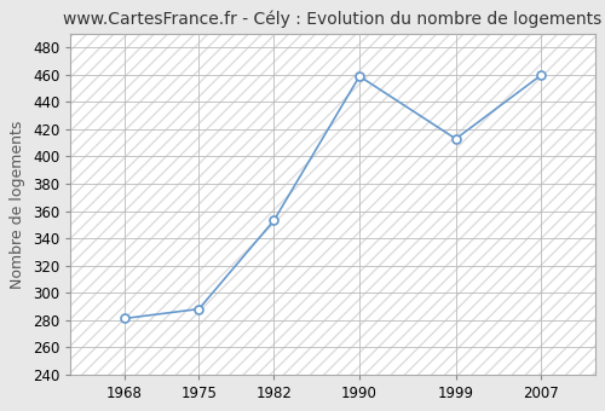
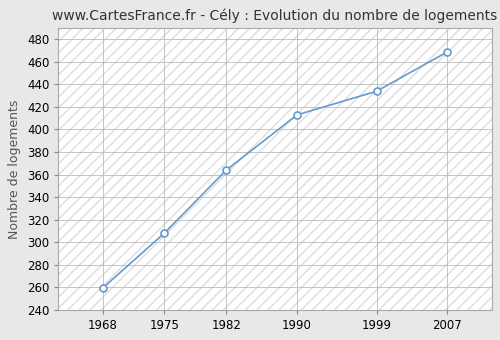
1968: 281 -> 259
1975: 288 -> 308
1982: 353 -> 364
1990: 459 -> 413
1999: 413 -> 434
2007: 460 -> 469
